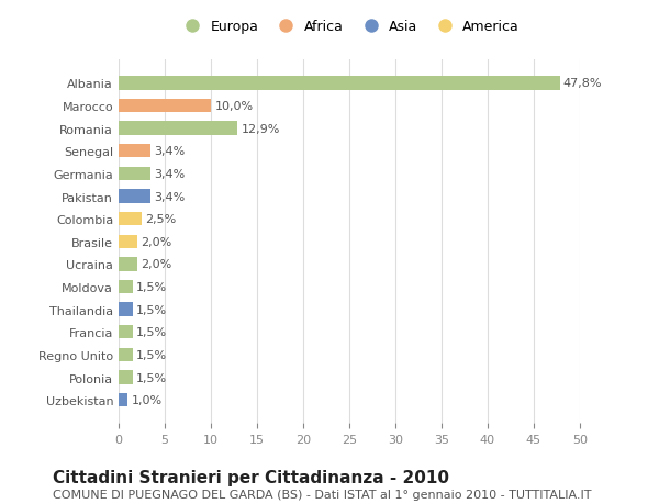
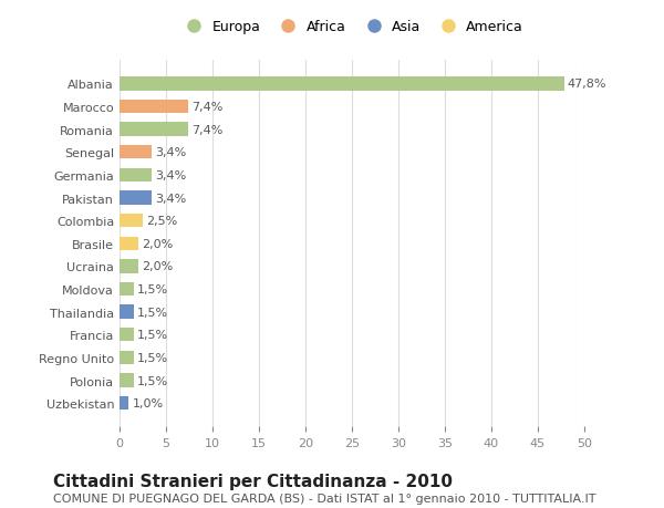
Marocco: 10,0% -> 7,4%
Romania: 12,9% -> 7,4%
